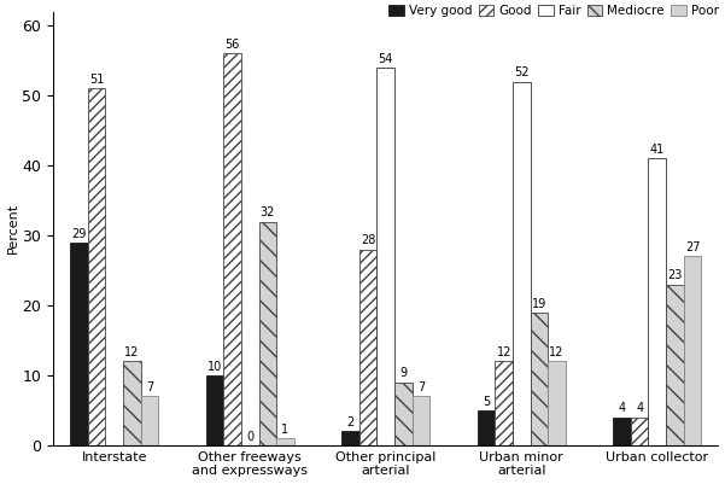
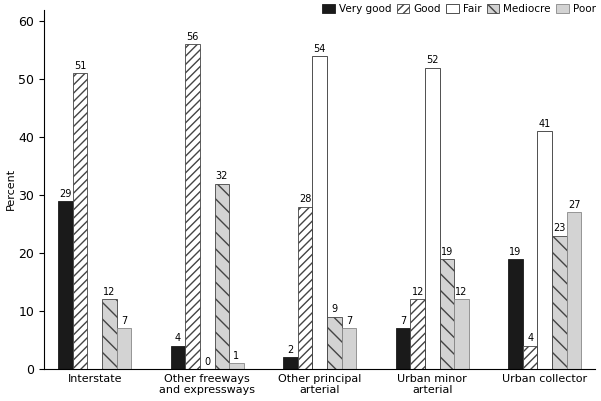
Very good/Other freeways and expressways: 10 -> 4
Very good/Urban minor arterial: 5 -> 7
Very good/Urban collector: 4 -> 19
